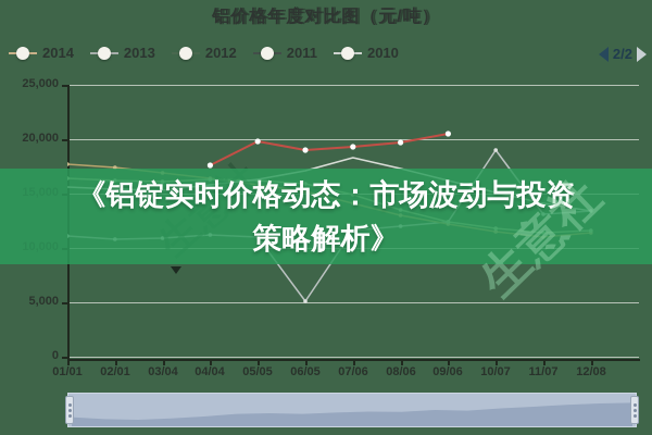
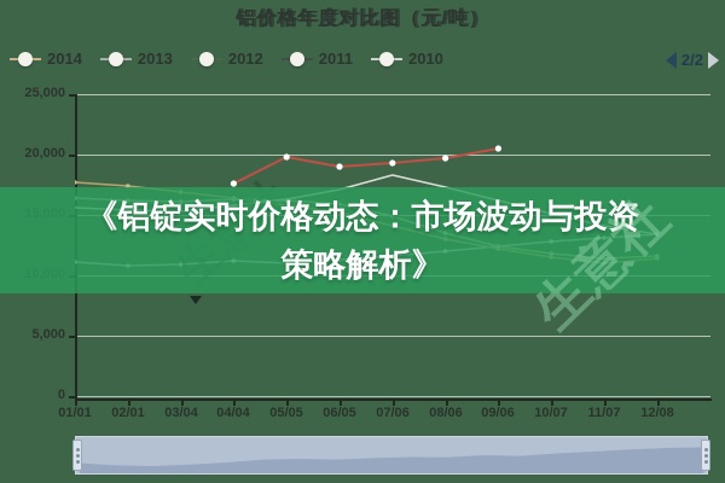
2010/06/05: 5100 -> 11300
2010/10/07: 19000 -> 12800
